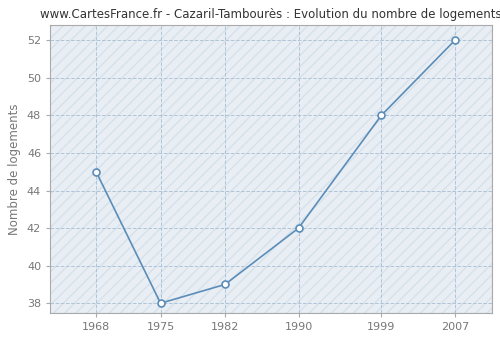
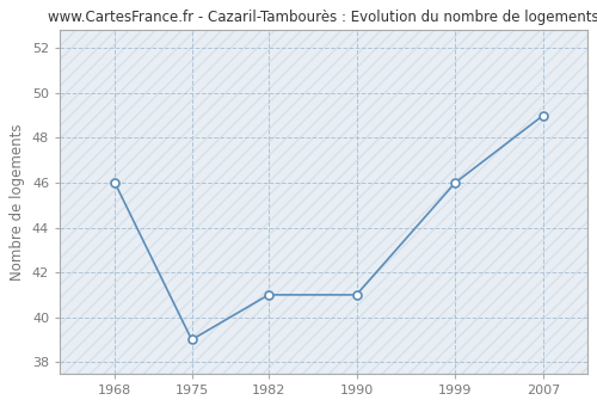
1968: 45 -> 46
1975: 38 -> 39
1982: 39 -> 41
1990: 42 -> 41
1999: 48 -> 46
2007: 52 -> 49
